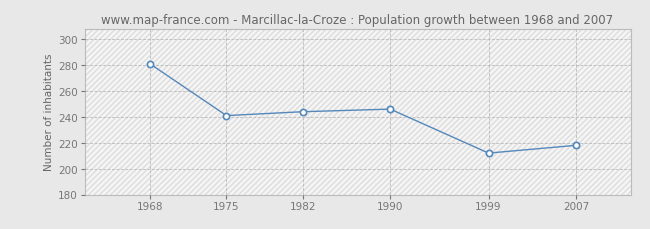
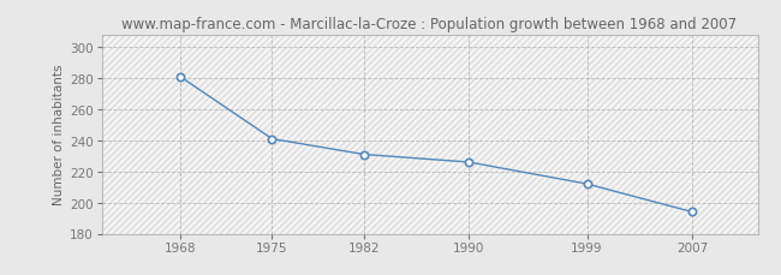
1982: 244 -> 231
1990: 246 -> 226
2007: 218 -> 194
